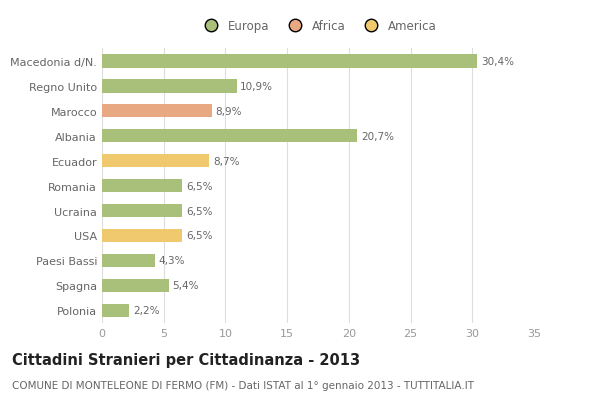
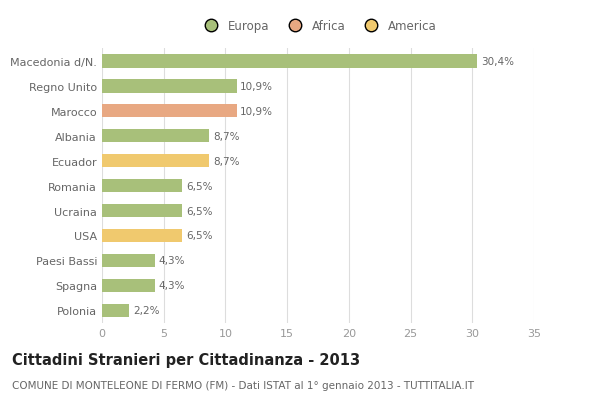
Marocco: 8,9% -> 10,9%
Albania: 20,7% -> 8,7%
Spagna: 5,4% -> 4,3%
